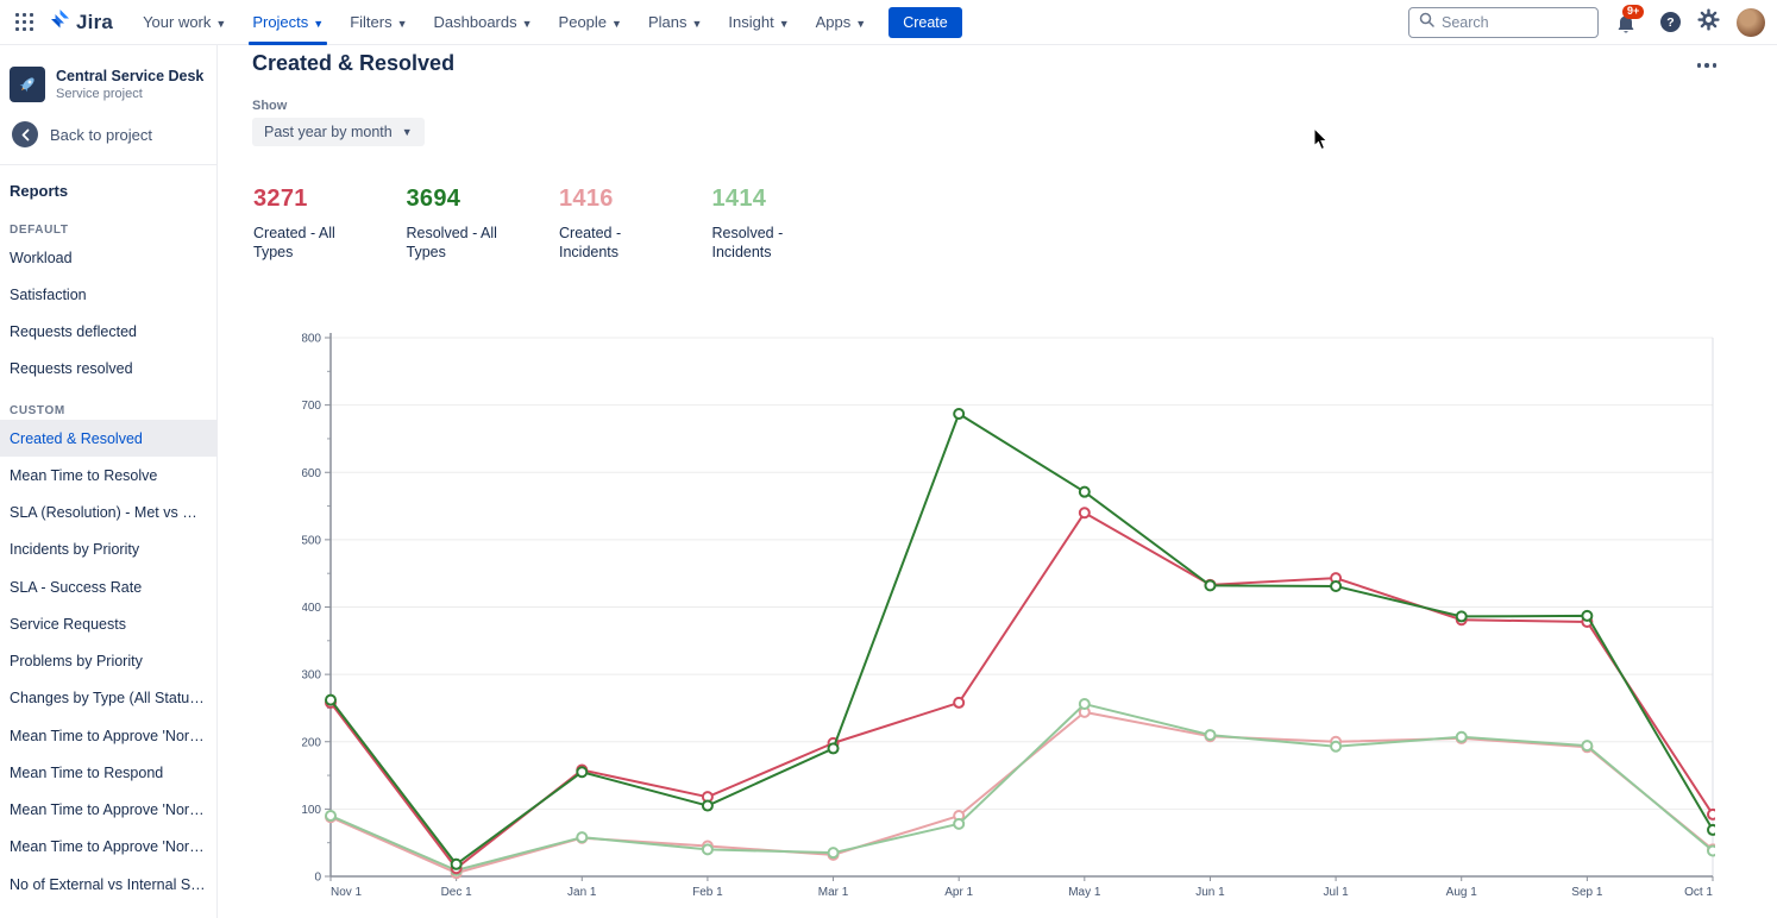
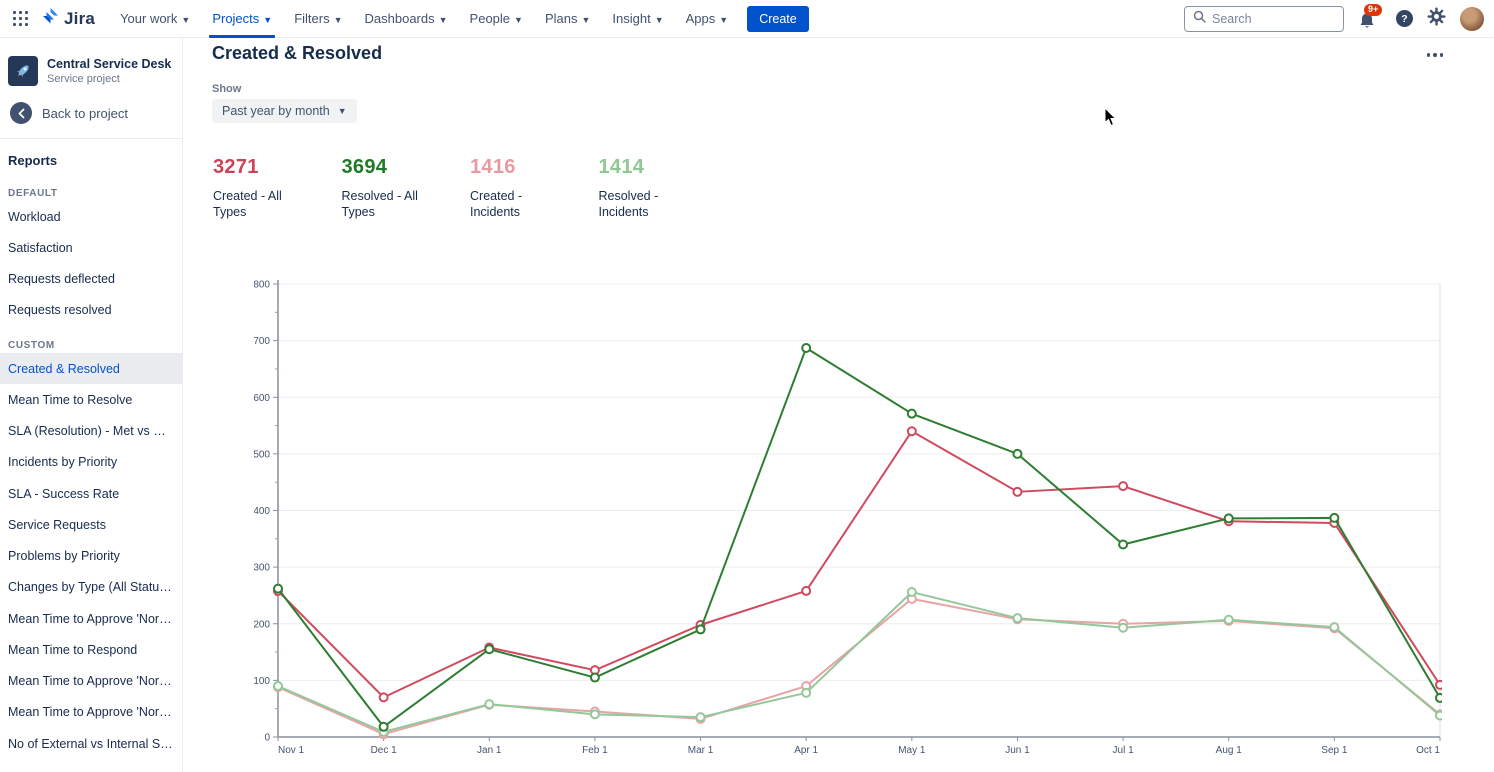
Created - All Types/Dec 1: 10 -> 70
Resolved - All Types/Jun 1: 430 -> 500
Resolved - All Types/Jul 1: 430 -> 340
